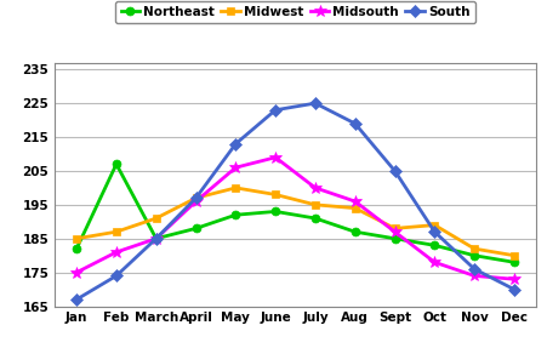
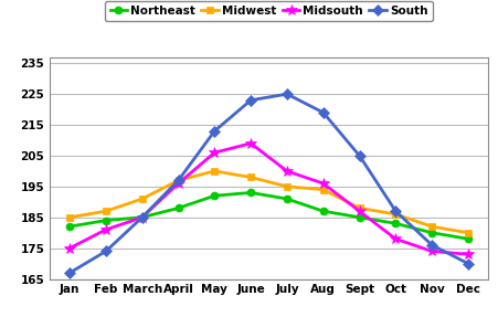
Northeast/Feb: 207 -> 184
Midwest/Oct: 189 -> 186
